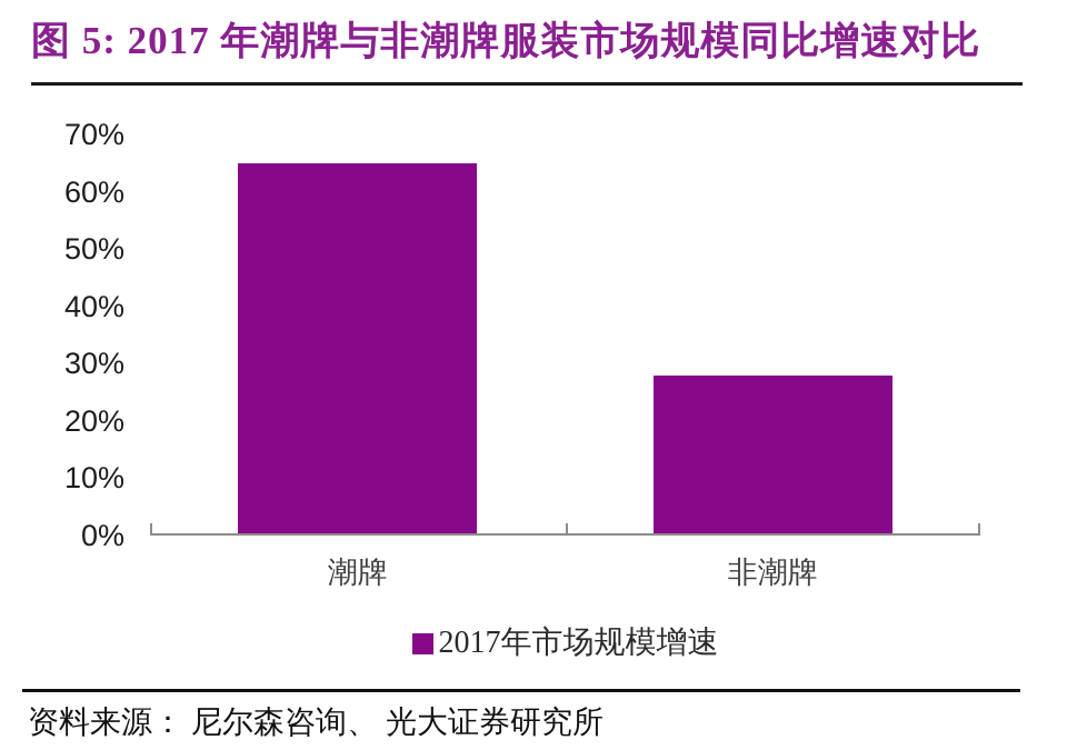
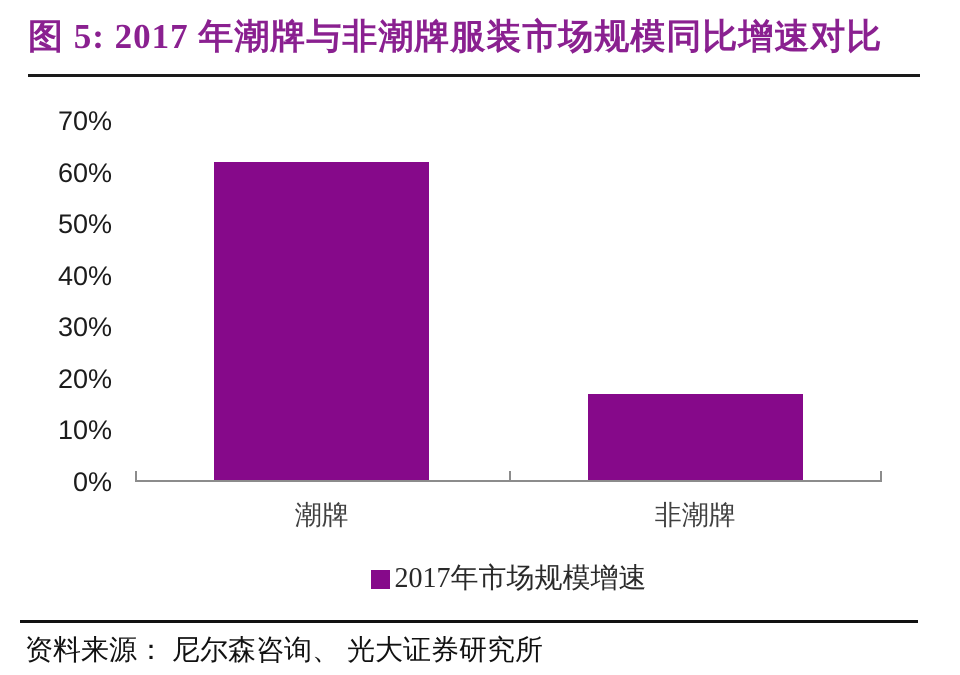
潮牌: 65% -> 62%
非潮牌: 28% -> 17%
